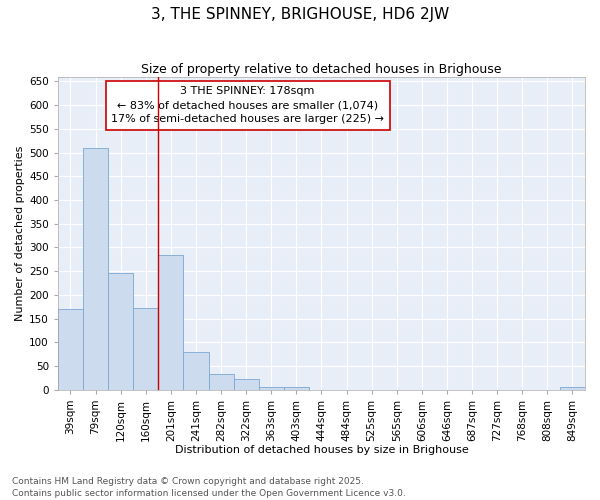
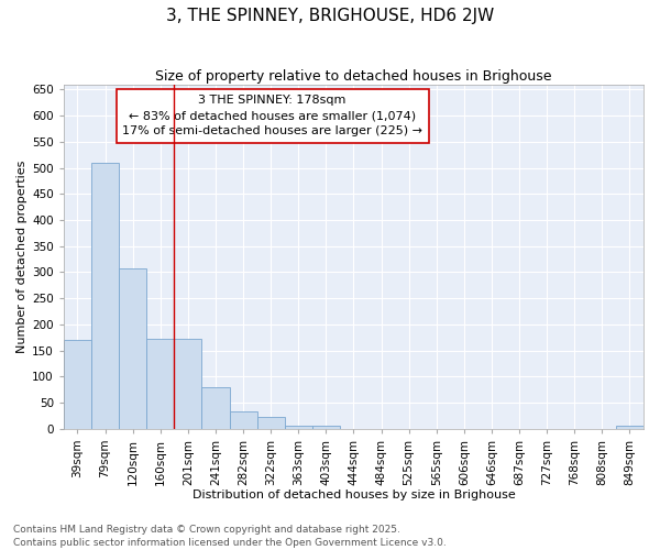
120sqm: 245 -> 308
201sqm: 285 -> 172
